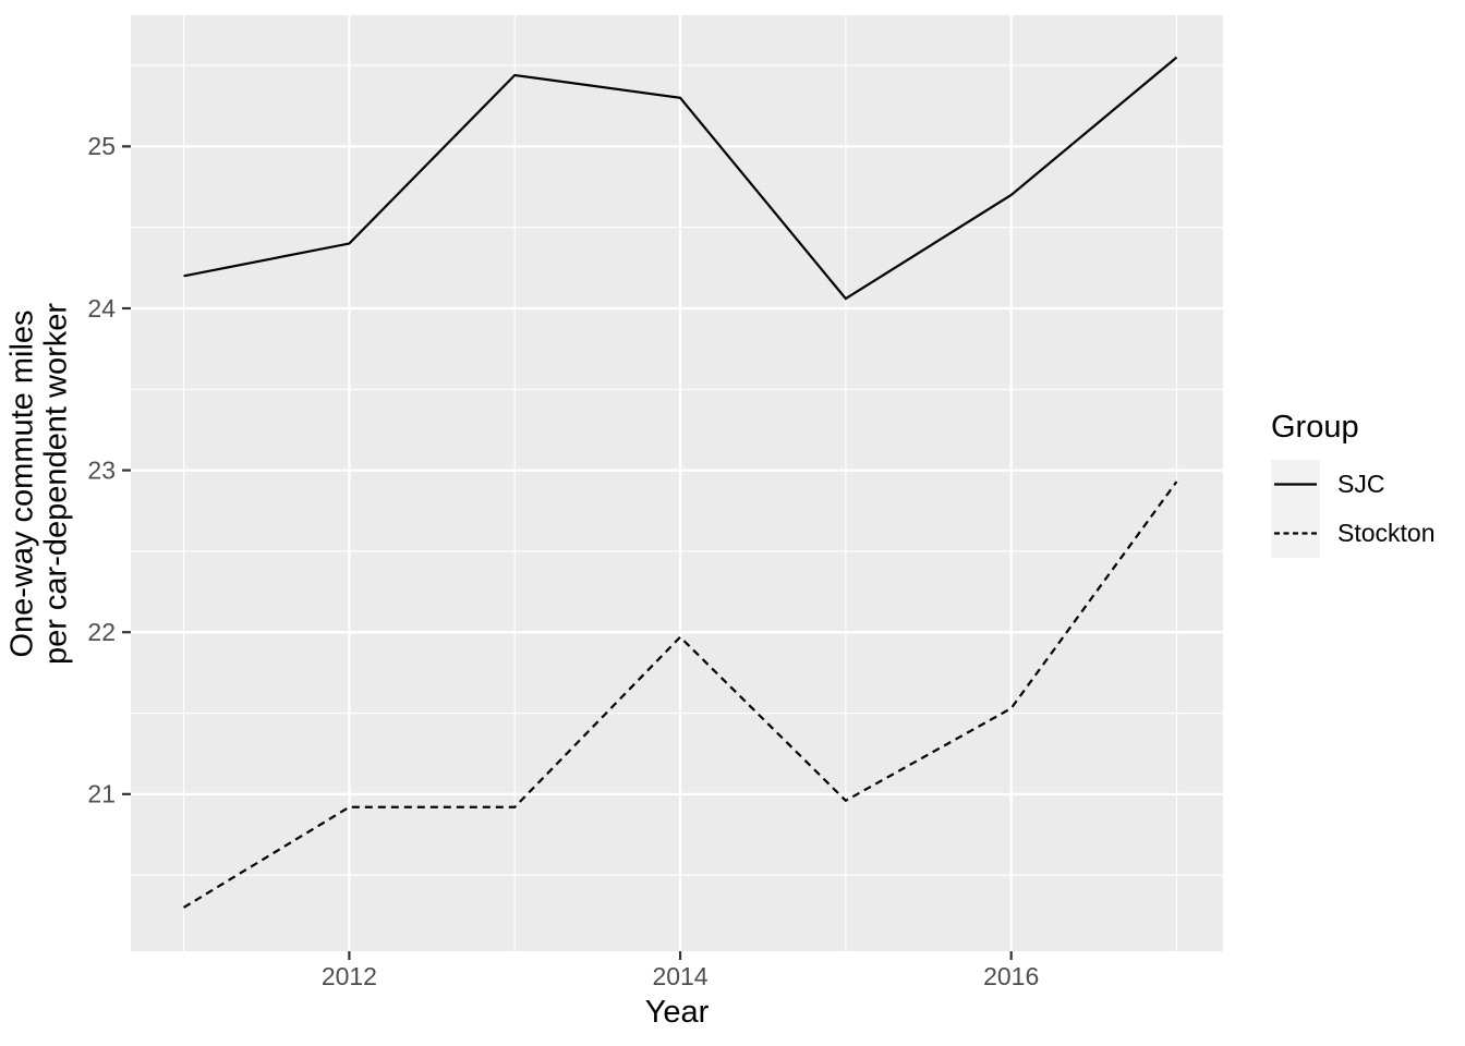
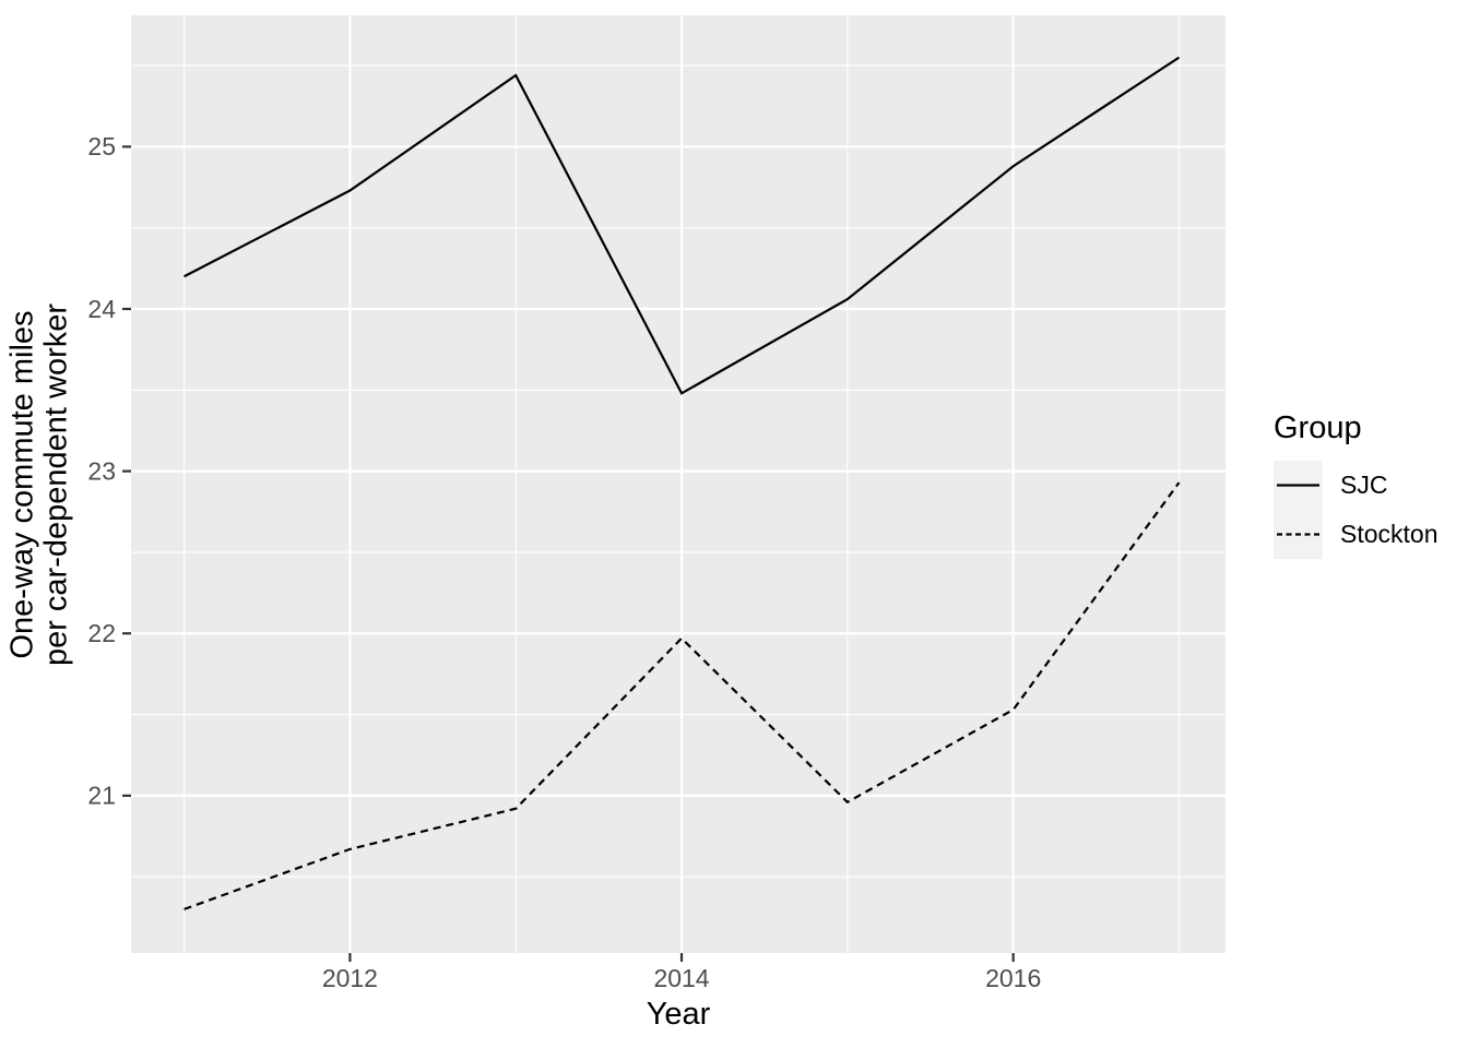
SJC/2012: 24.40 -> 24.73
Stockton/2012: 20.92 -> 20.67
SJC/2014: 25.30 -> 23.48
SJC/2016: 24.70 -> 24.88
